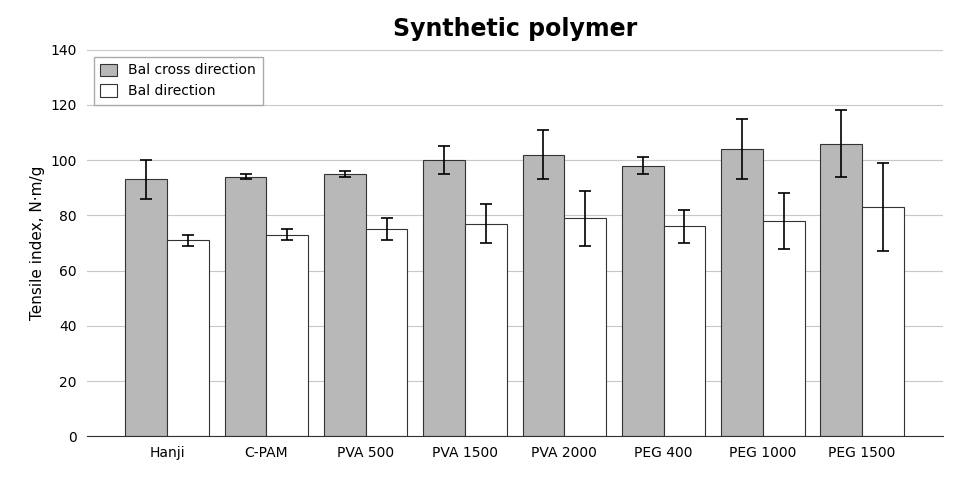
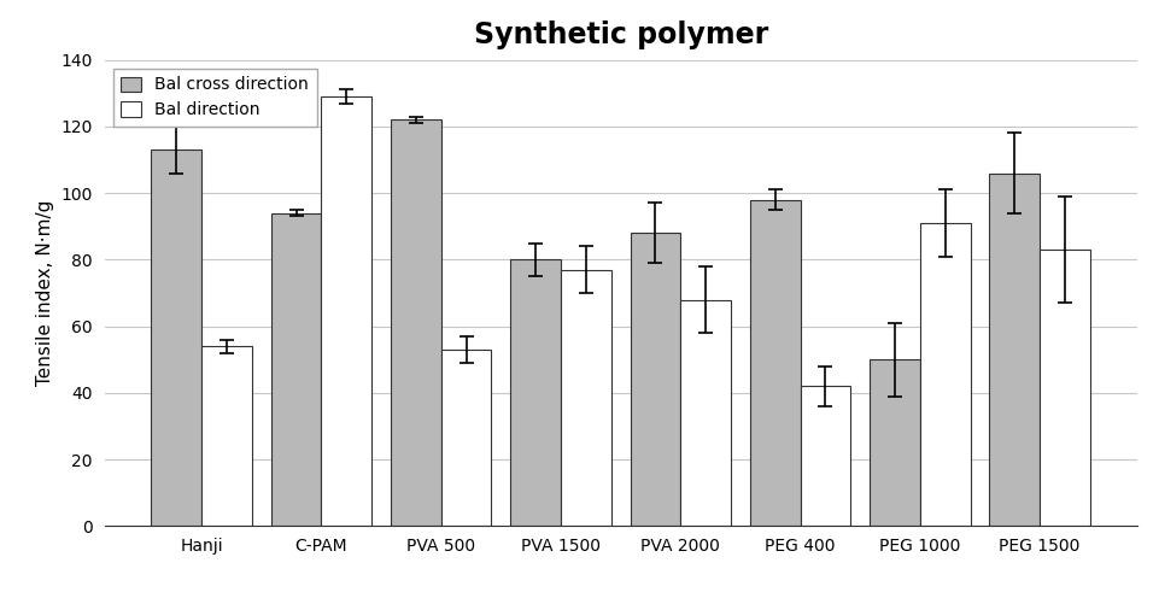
Bal cross direction/Hanji: 93 -> 113
Bal direction/Hanji: 71 -> 54
Bal direction/C-PAM: 73 -> 129
Bal cross direction/PVA 500: 95 -> 122
Bal direction/PVA 500: 75 -> 53
Bal cross direction/PVA 1500: 100 -> 80
Bal cross direction/PVA 2000: 102 -> 88
Bal direction/PVA 2000: 79 -> 68
Bal direction/PEG 400: 76 -> 42
Bal cross direction/PEG 1000: 104 -> 50
Bal direction/PEG 1000: 78 -> 91
